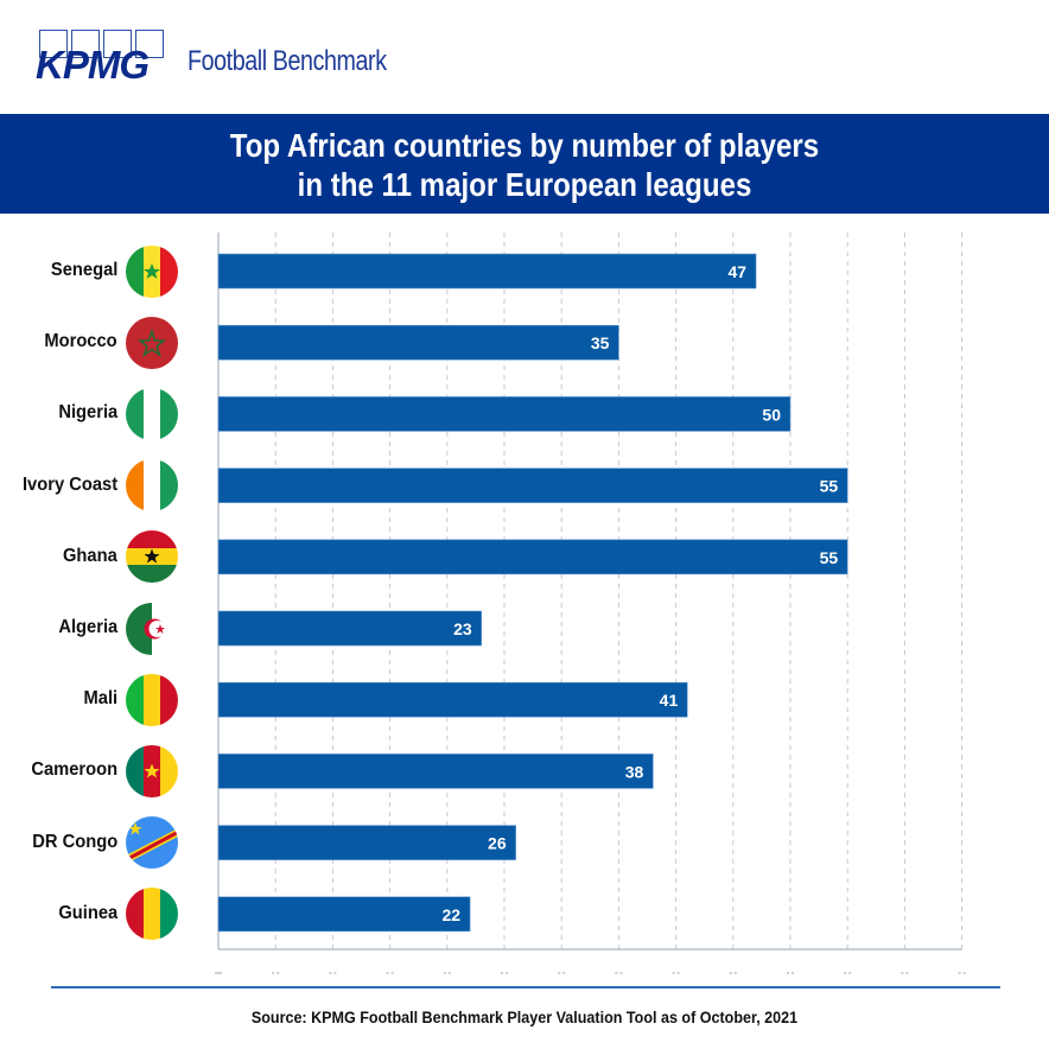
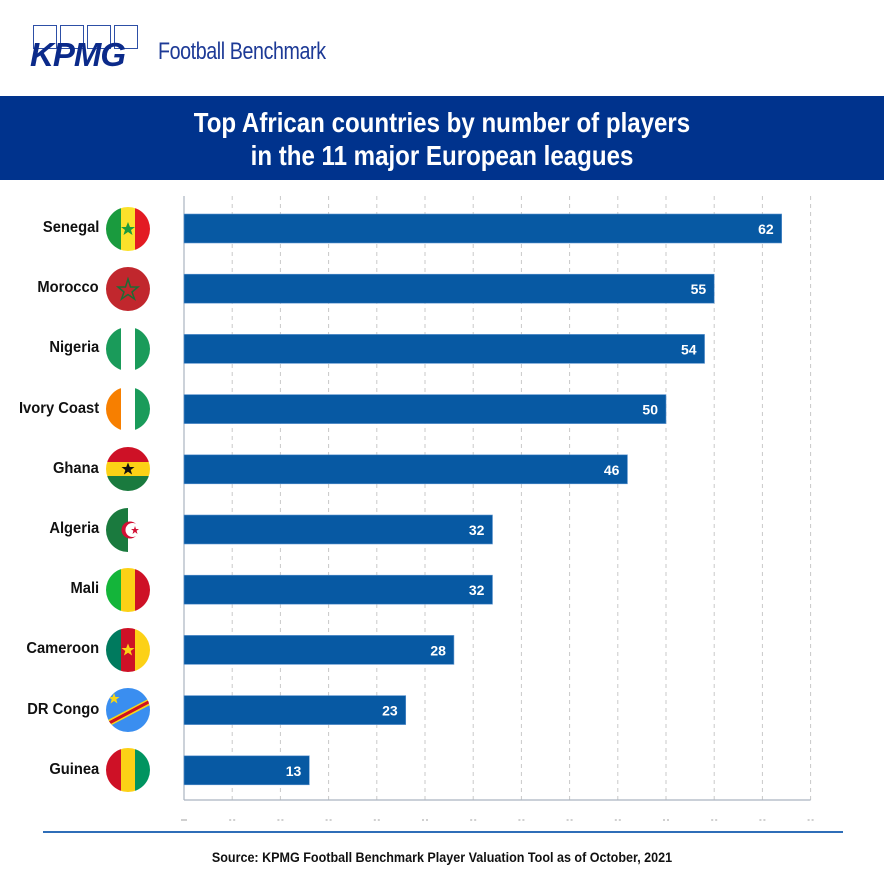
Senegal: 47 -> 62
Morocco: 35 -> 55
Nigeria: 50 -> 54
Ivory Coast: 55 -> 50
Ghana: 55 -> 46
Algeria: 23 -> 32
Mali: 41 -> 32
Cameroon: 38 -> 28
DR Congo: 26 -> 23
Guinea: 22 -> 13
